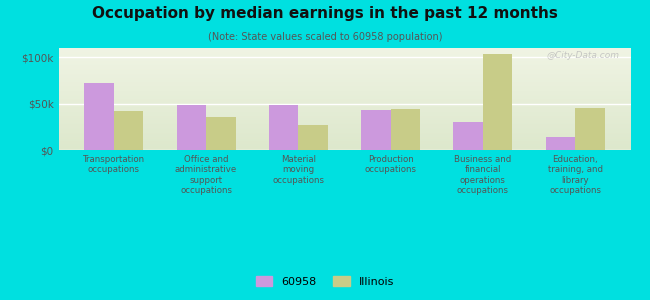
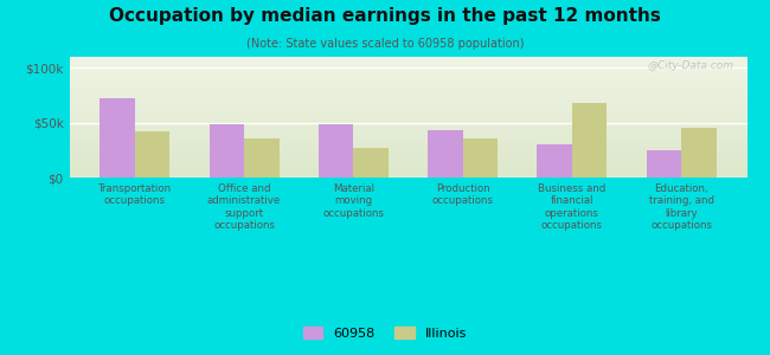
Illinois/Production occupations: $44k -> $36k
Illinois/Business and financial operations occupations: $104k -> $68k
60958/Education, training, and library occupations: $14k -> $25k
